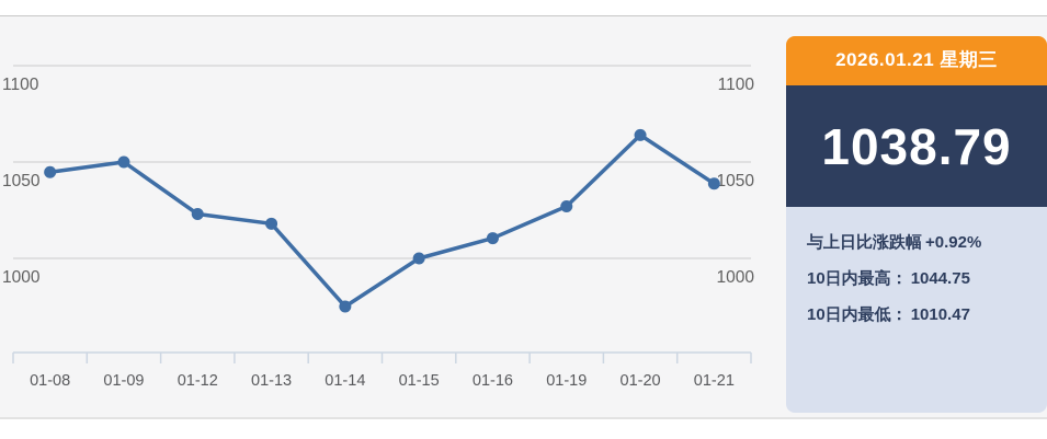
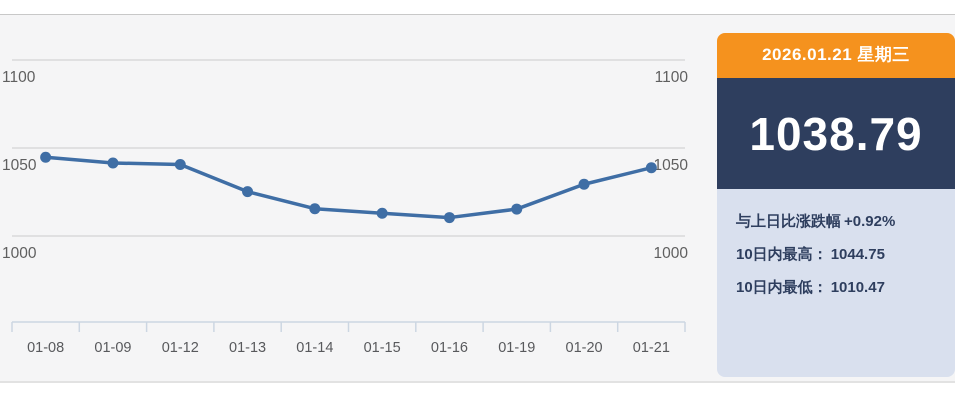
01-09: 1050 -> 1042
01-12: 1023 -> 1041
01-13: 1018 -> 1025
01-14: 975 -> 1016
01-15: 1000 -> 1013
01-19: 1027 -> 1015
01-20: 1064 -> 1029
